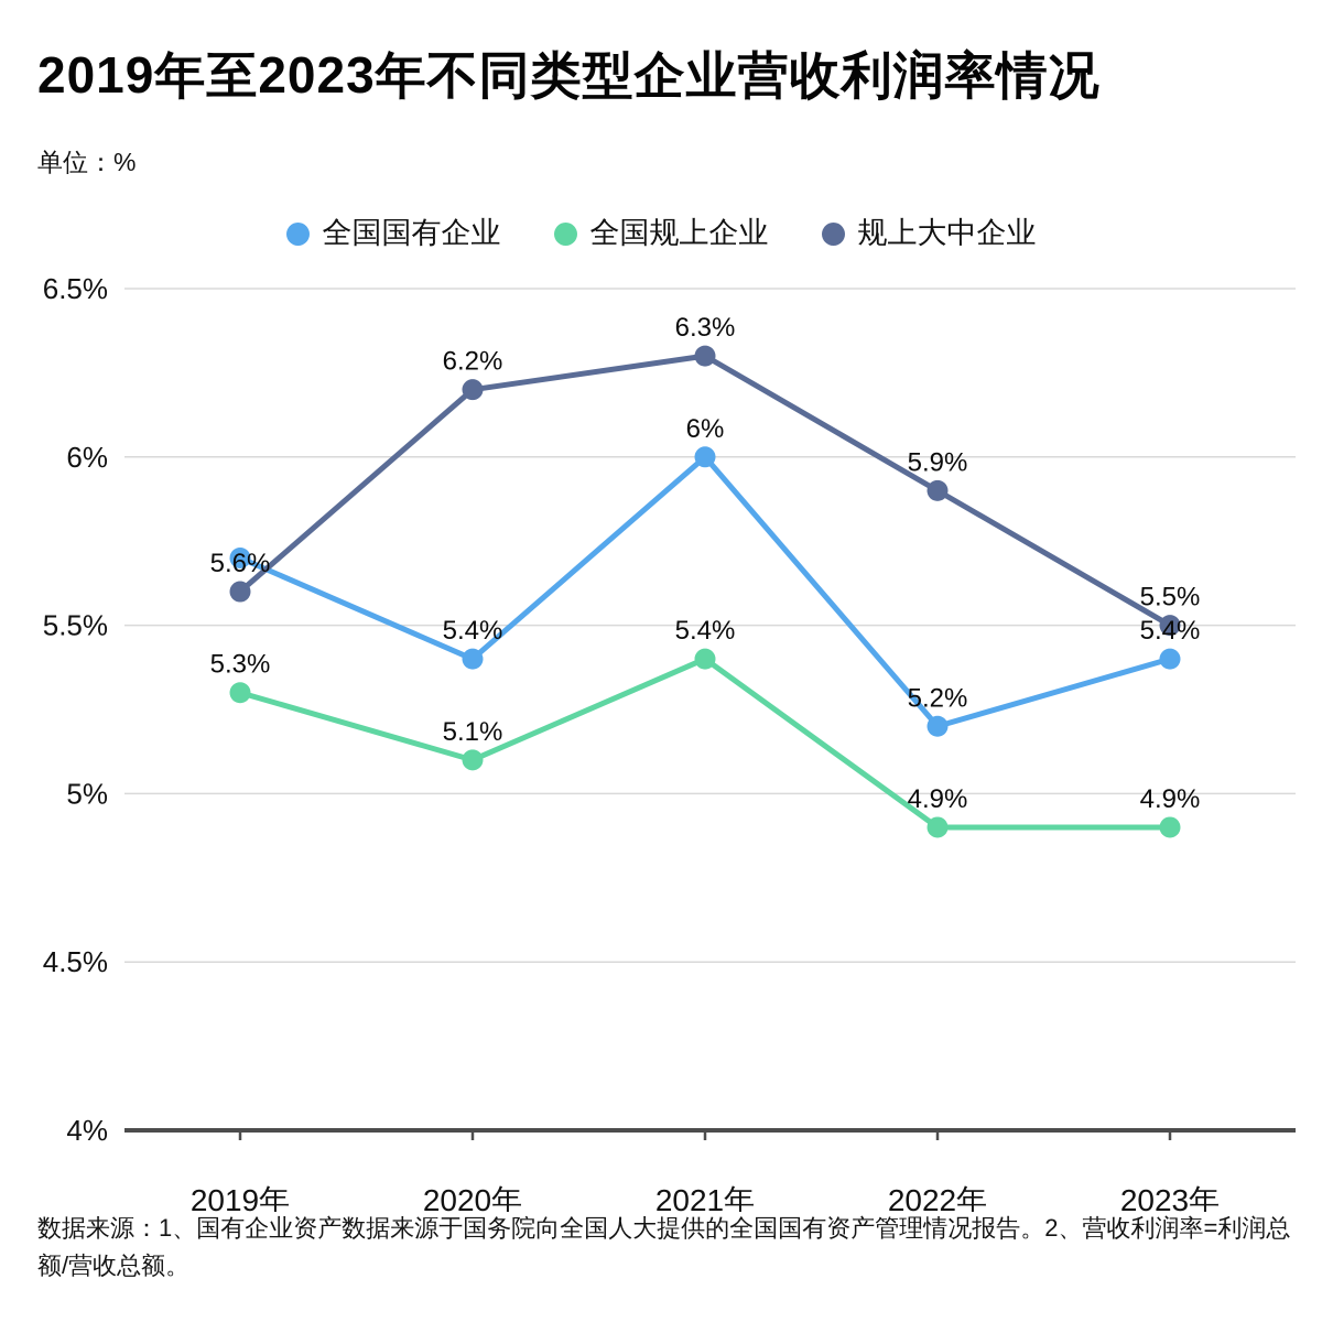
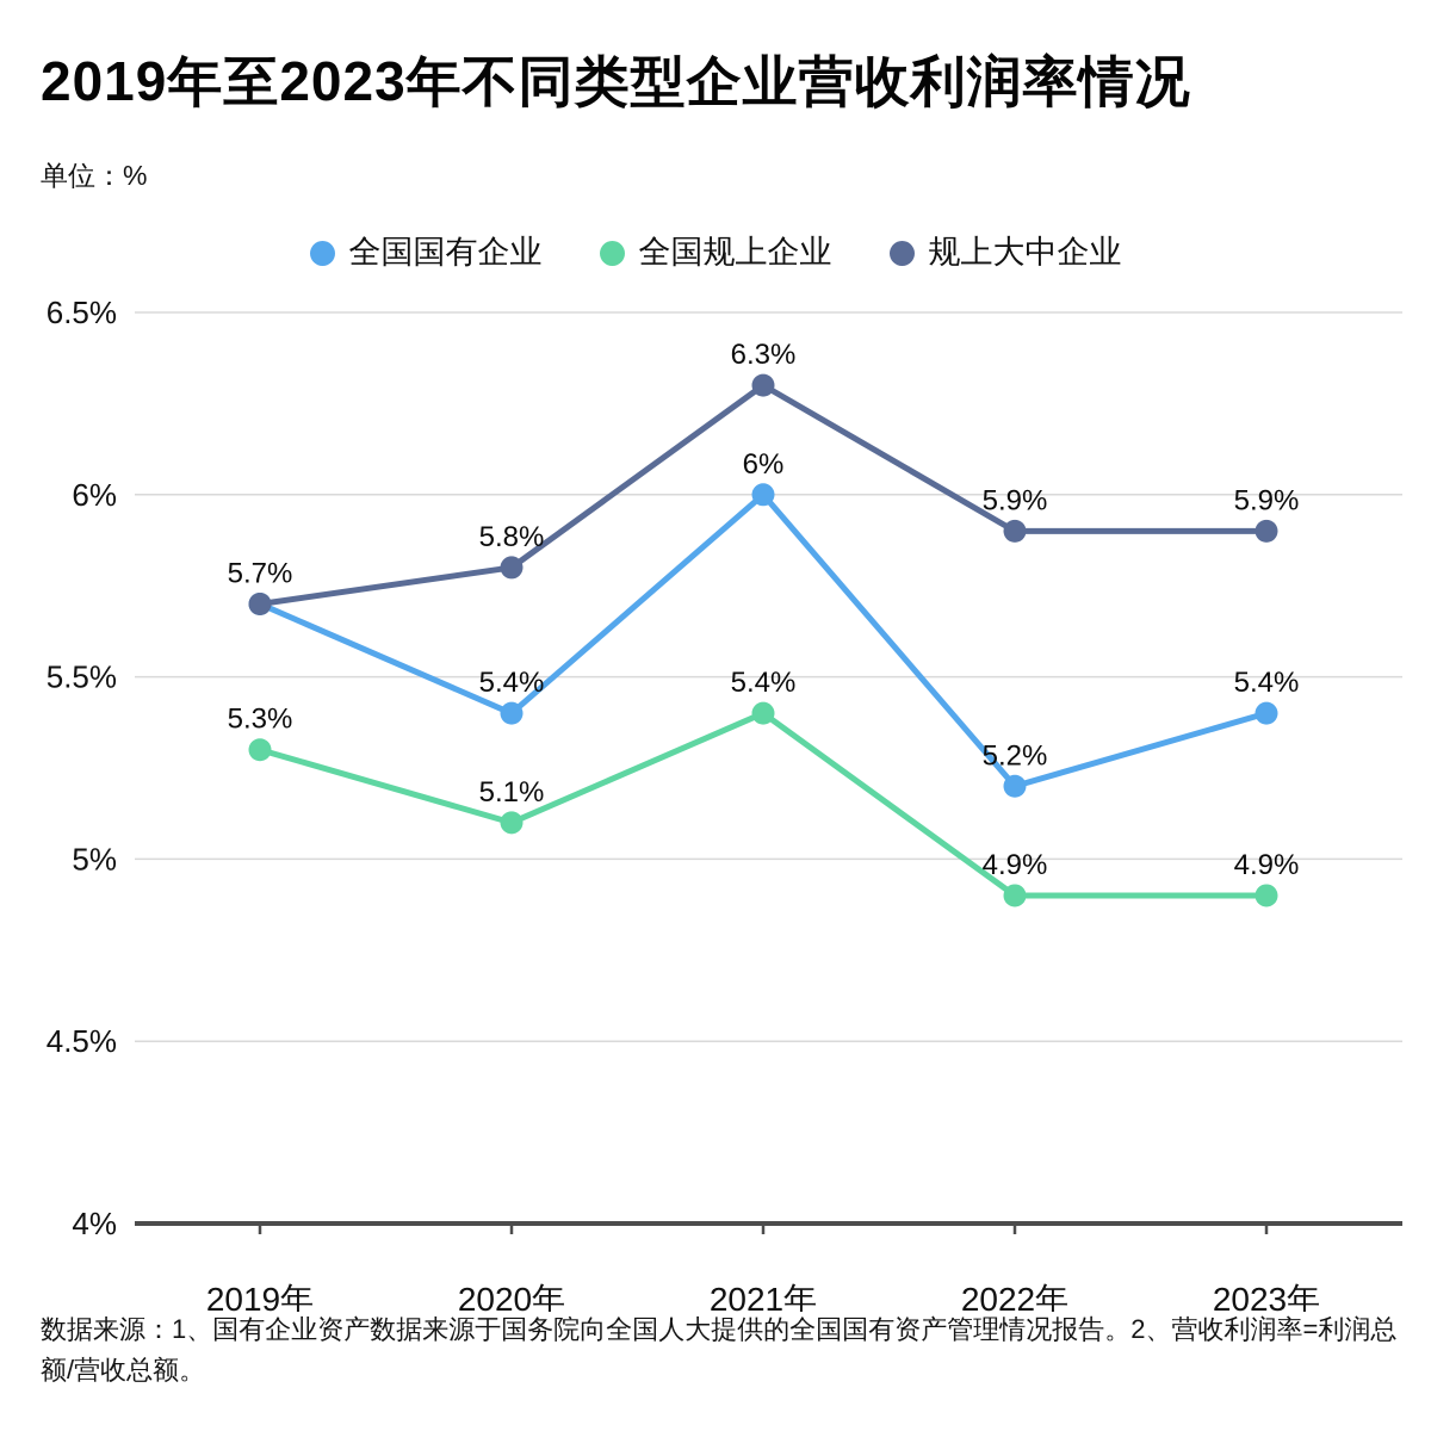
规上大中企业/2019年: 5.6% -> 5.7%
规上大中企业/2020年: 6.2% -> 5.8%
规上大中企业/2023年: 5.5% -> 5.9%
